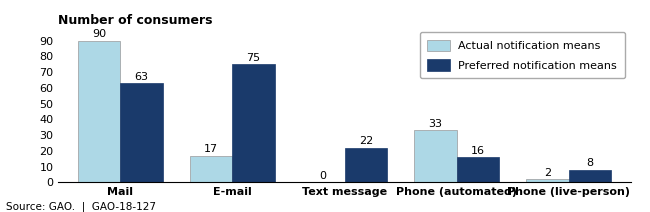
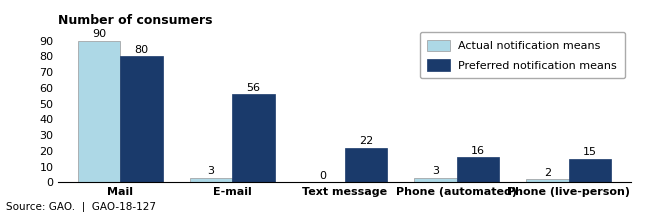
Preferred notification means/Mail: 63 -> 80
Actual notification means/E-mail: 17 -> 3
Preferred notification means/E-mail: 75 -> 56
Actual notification means/Phone (automated): 33 -> 3
Preferred notification means/Phone (live-person): 8 -> 15
